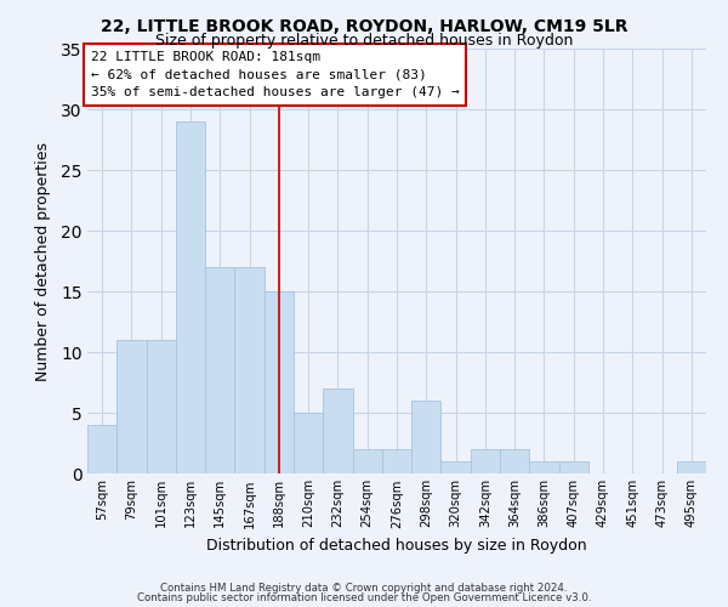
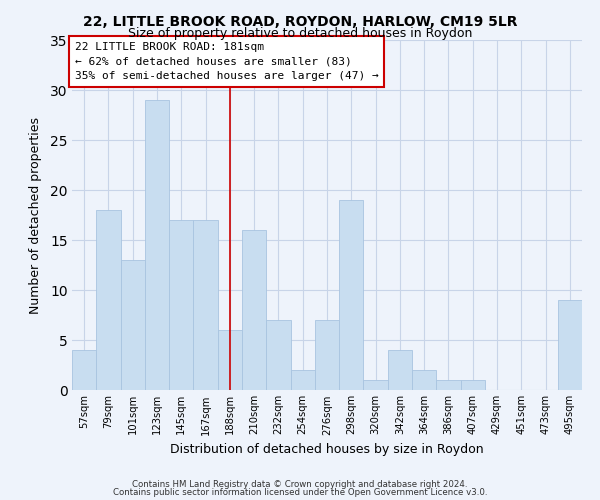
79sqm: 11 -> 18
101sqm: 11 -> 13
188sqm: 15 -> 6
210sqm: 5 -> 16
276sqm: 2 -> 7
298sqm: 6 -> 19
342sqm: 2 -> 4
495sqm: 1 -> 9
